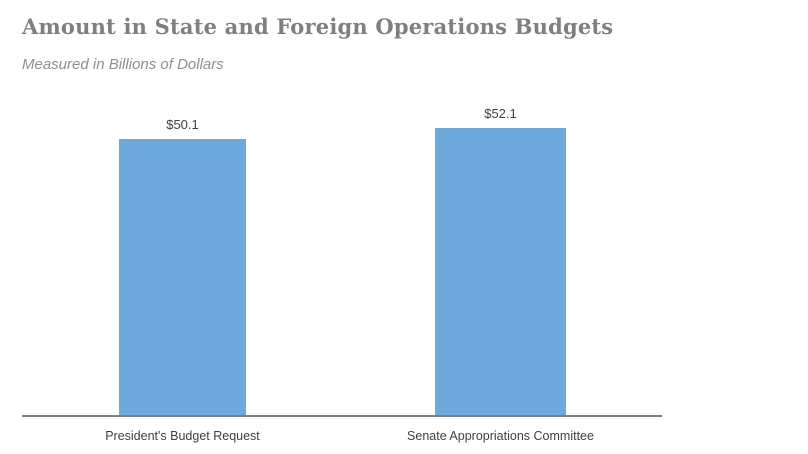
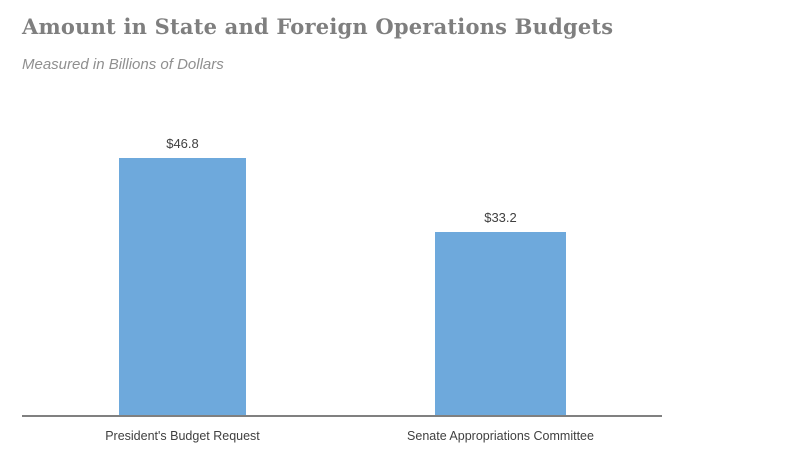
President's Budget Request: $50.1 -> $46.8
Senate Appropriations Committee: $52.1 -> $33.2
